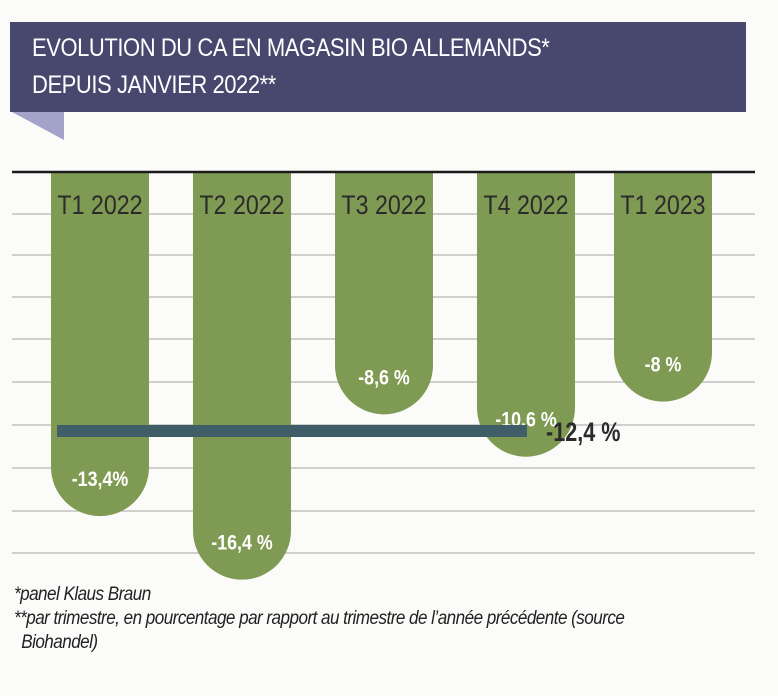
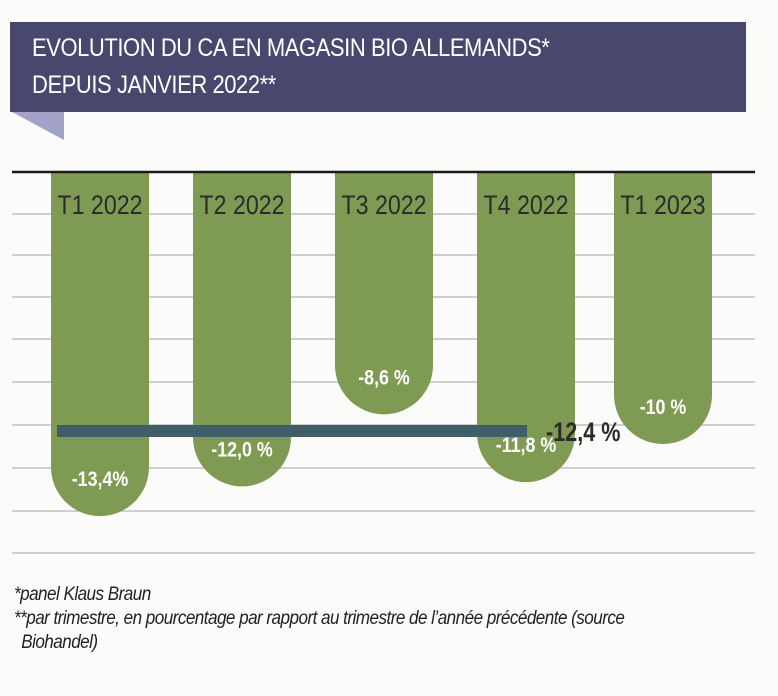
T2 2022: -16,4 -> -12,0
T4 2022: -10,6 -> -11,8
T1 2023: -8 -> -10
